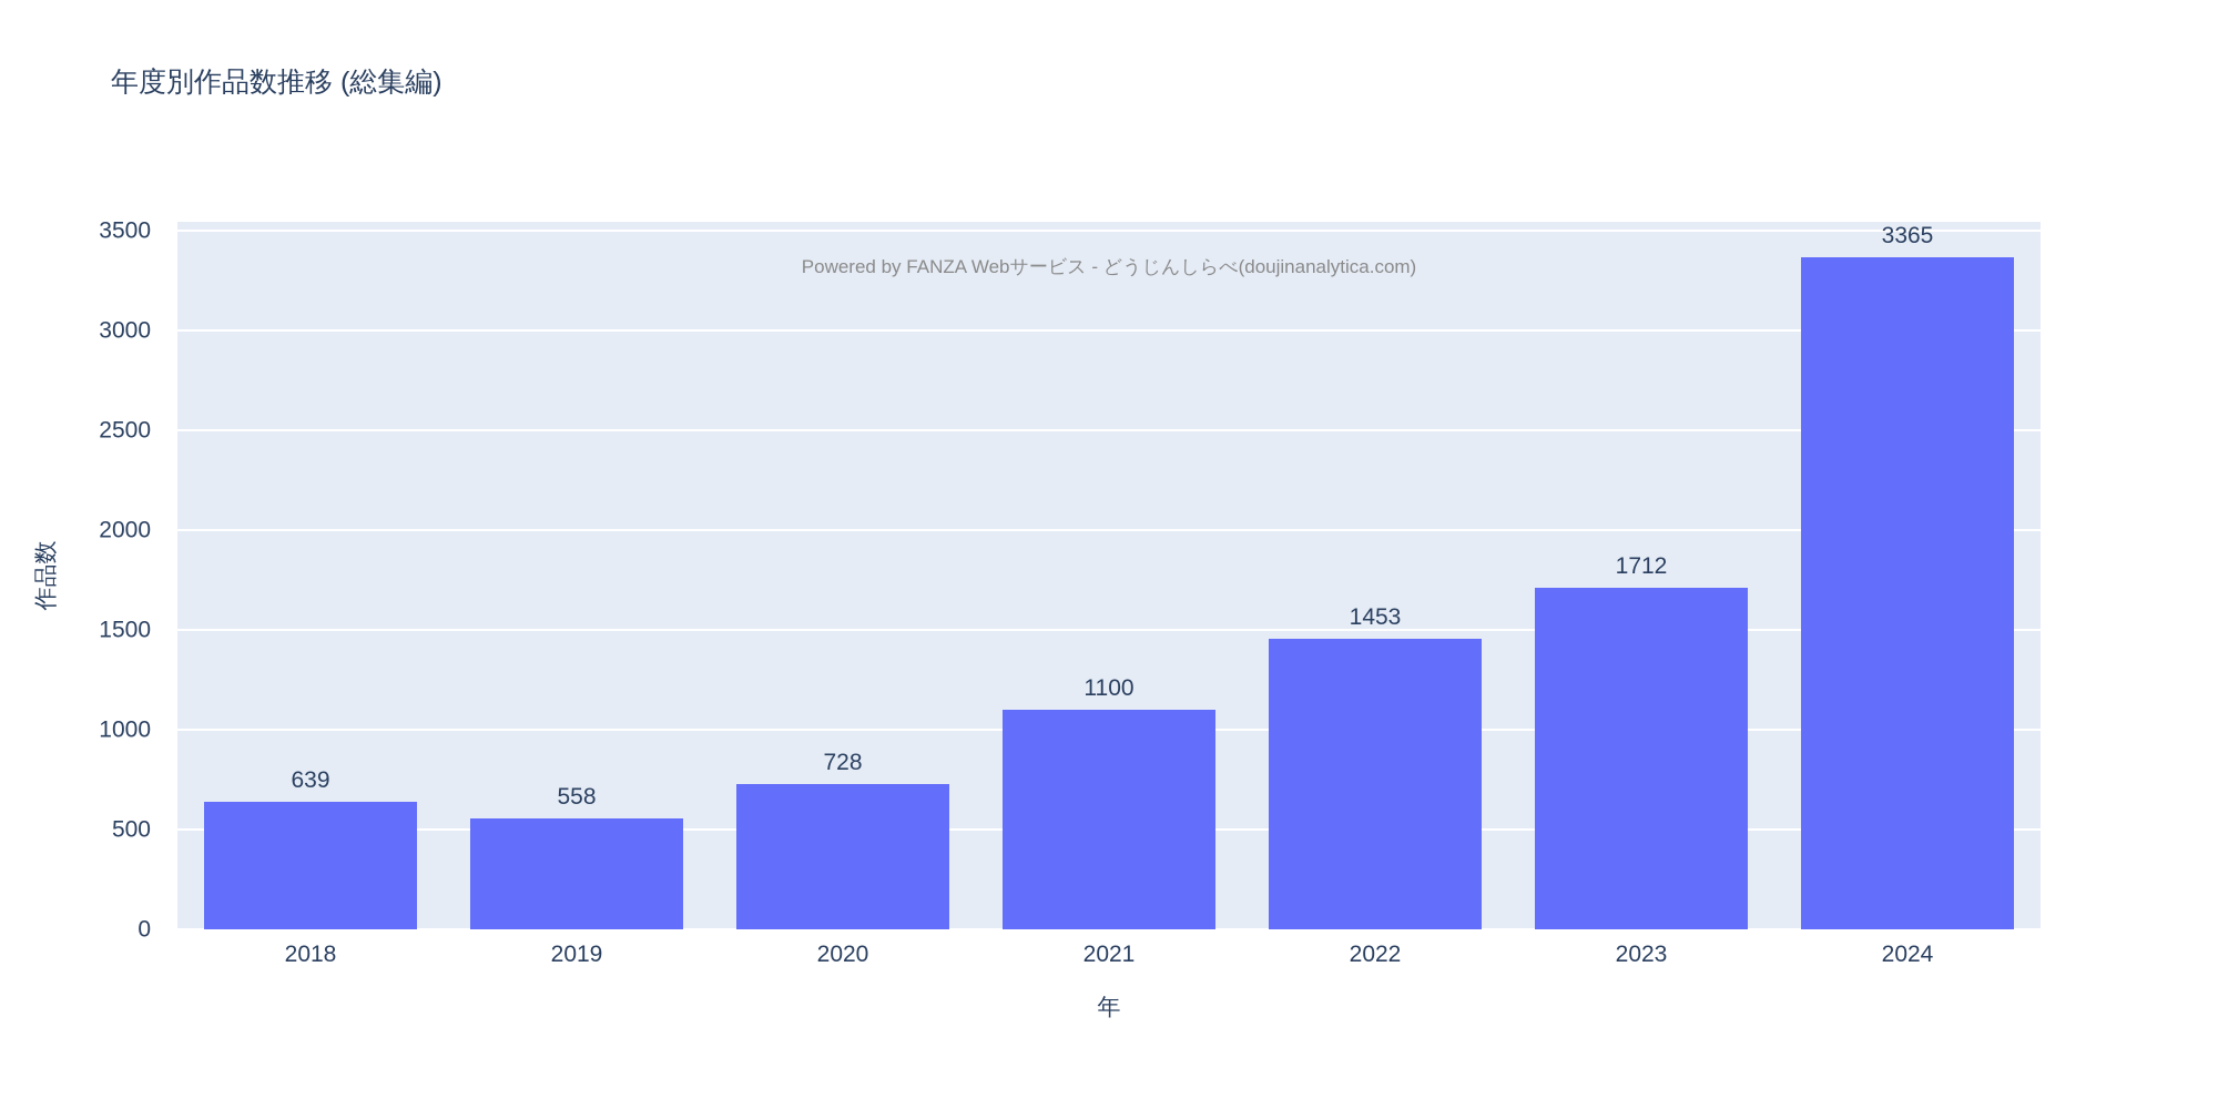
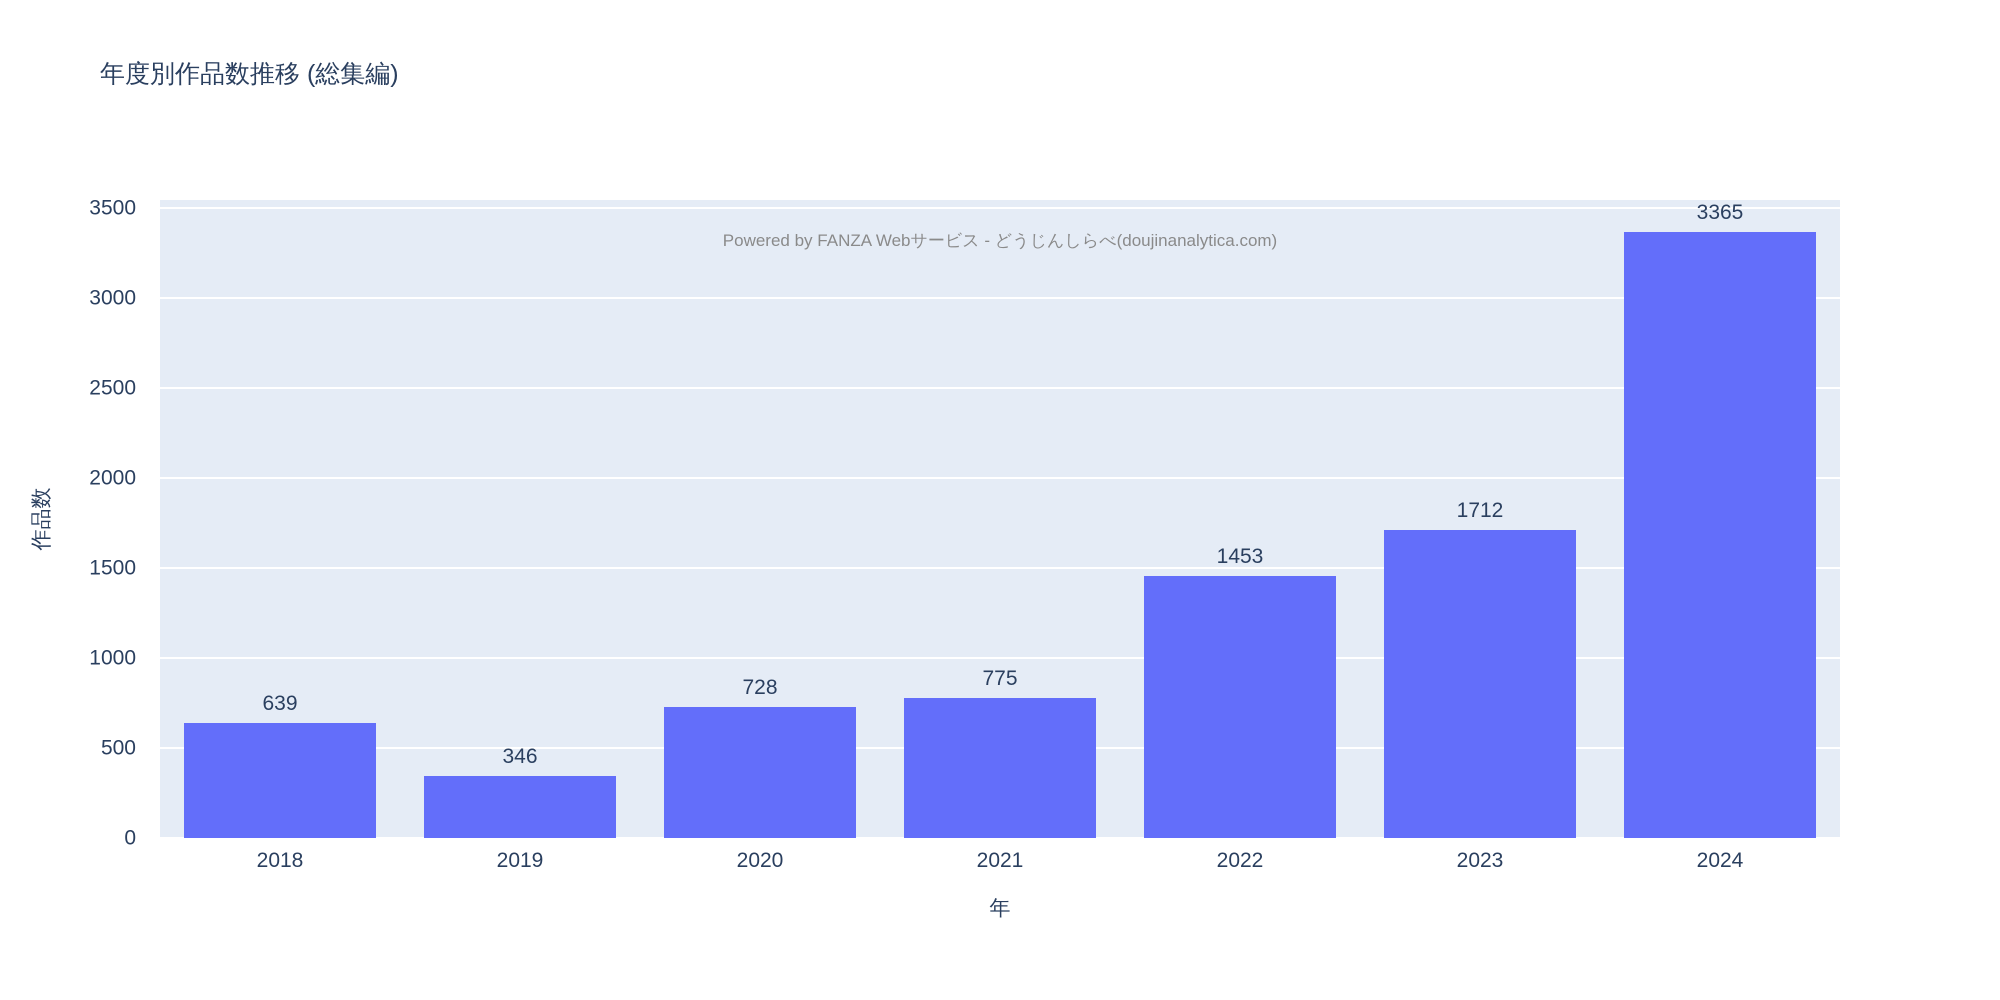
2019: 558 -> 346
2021: 1100 -> 775
